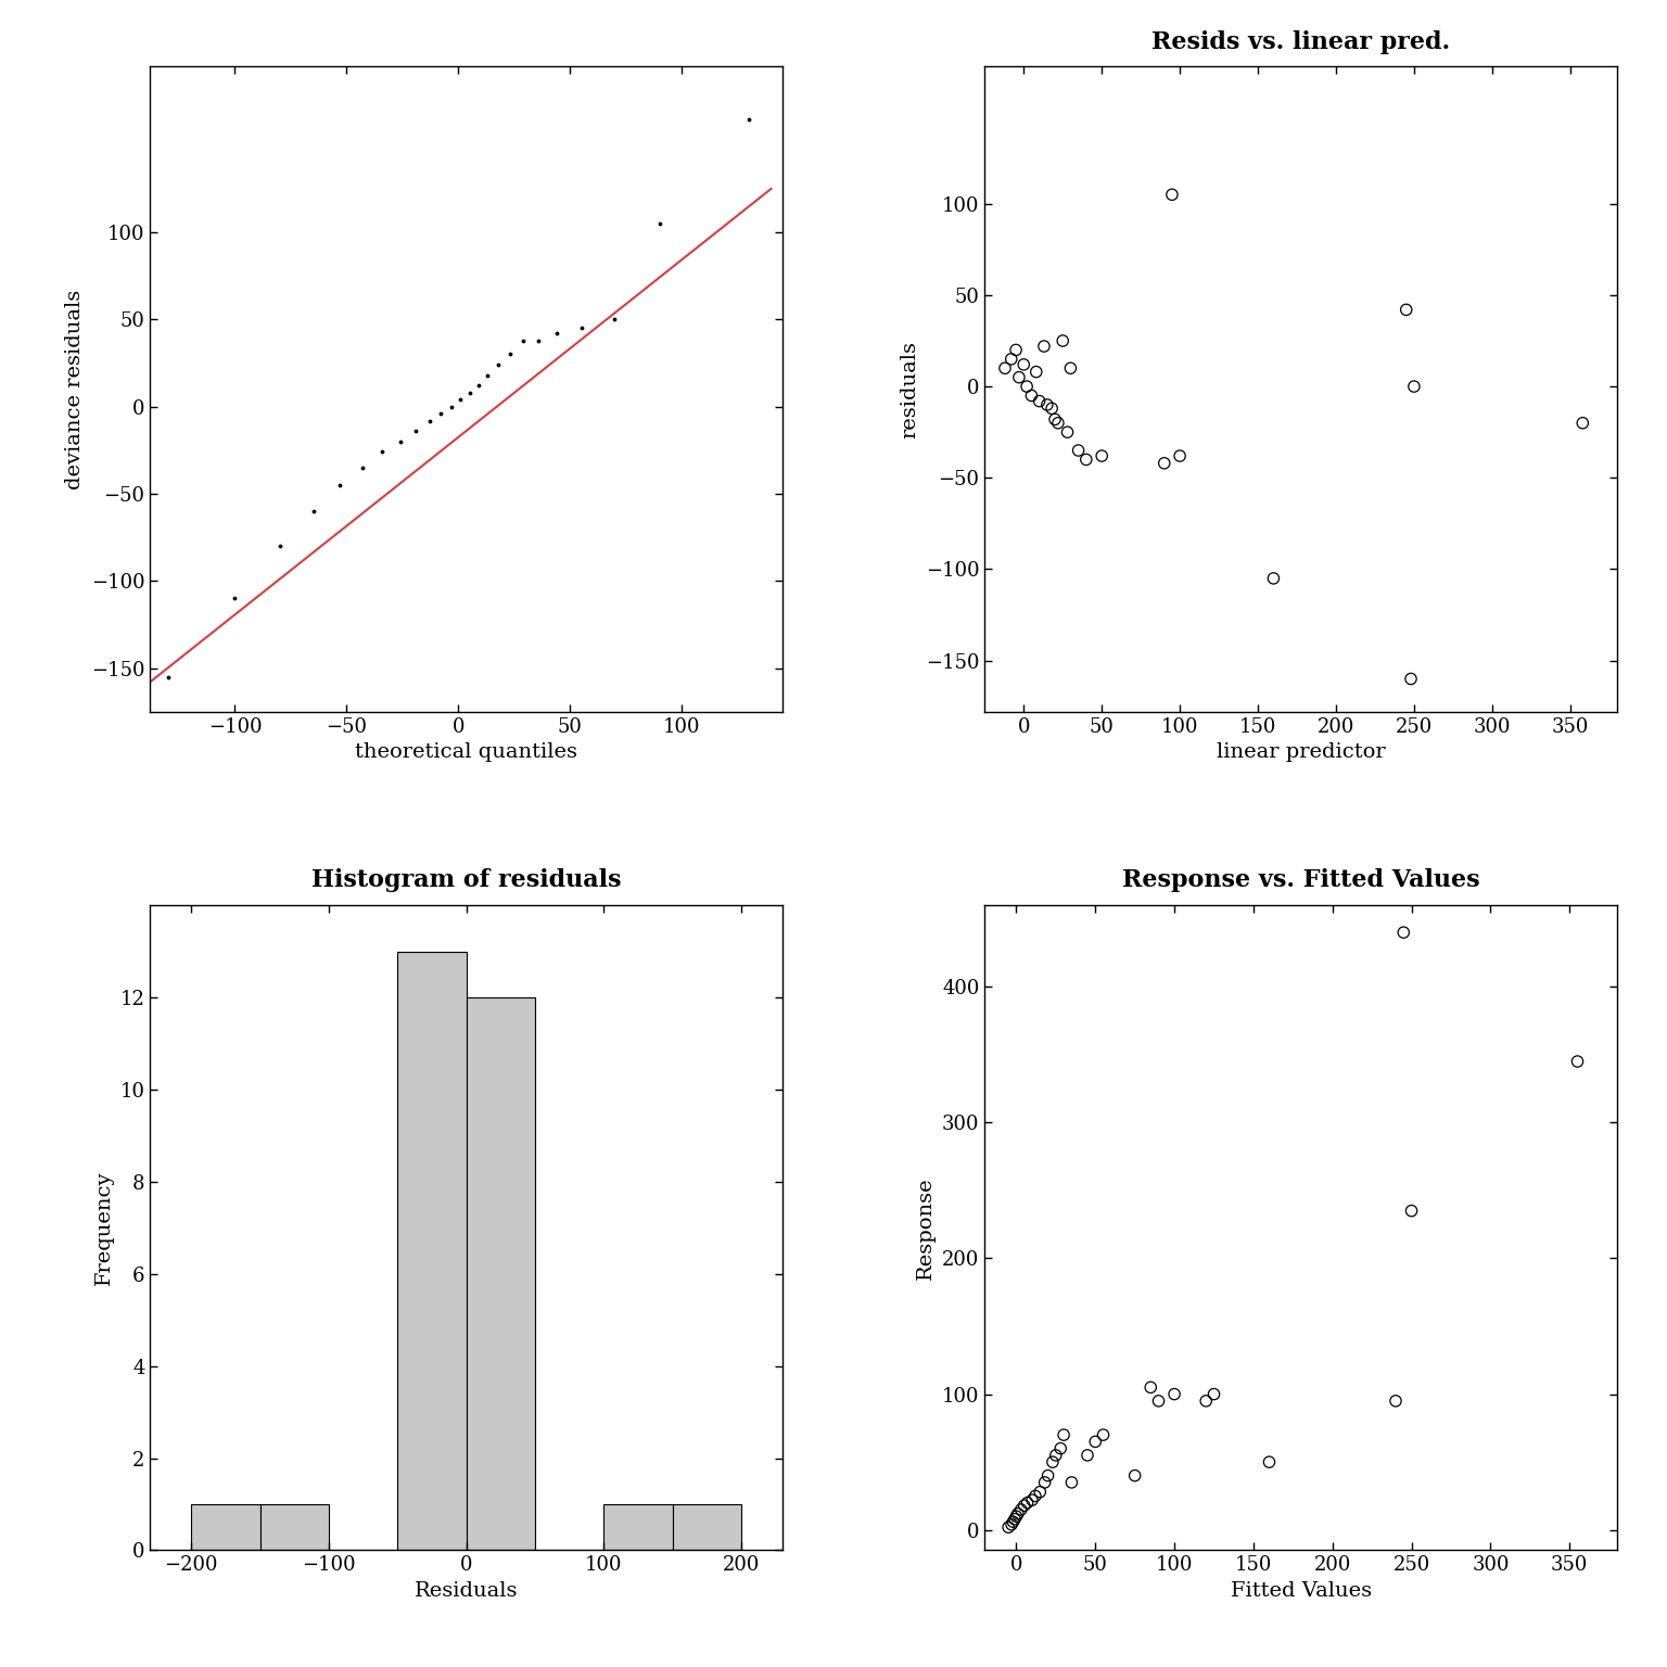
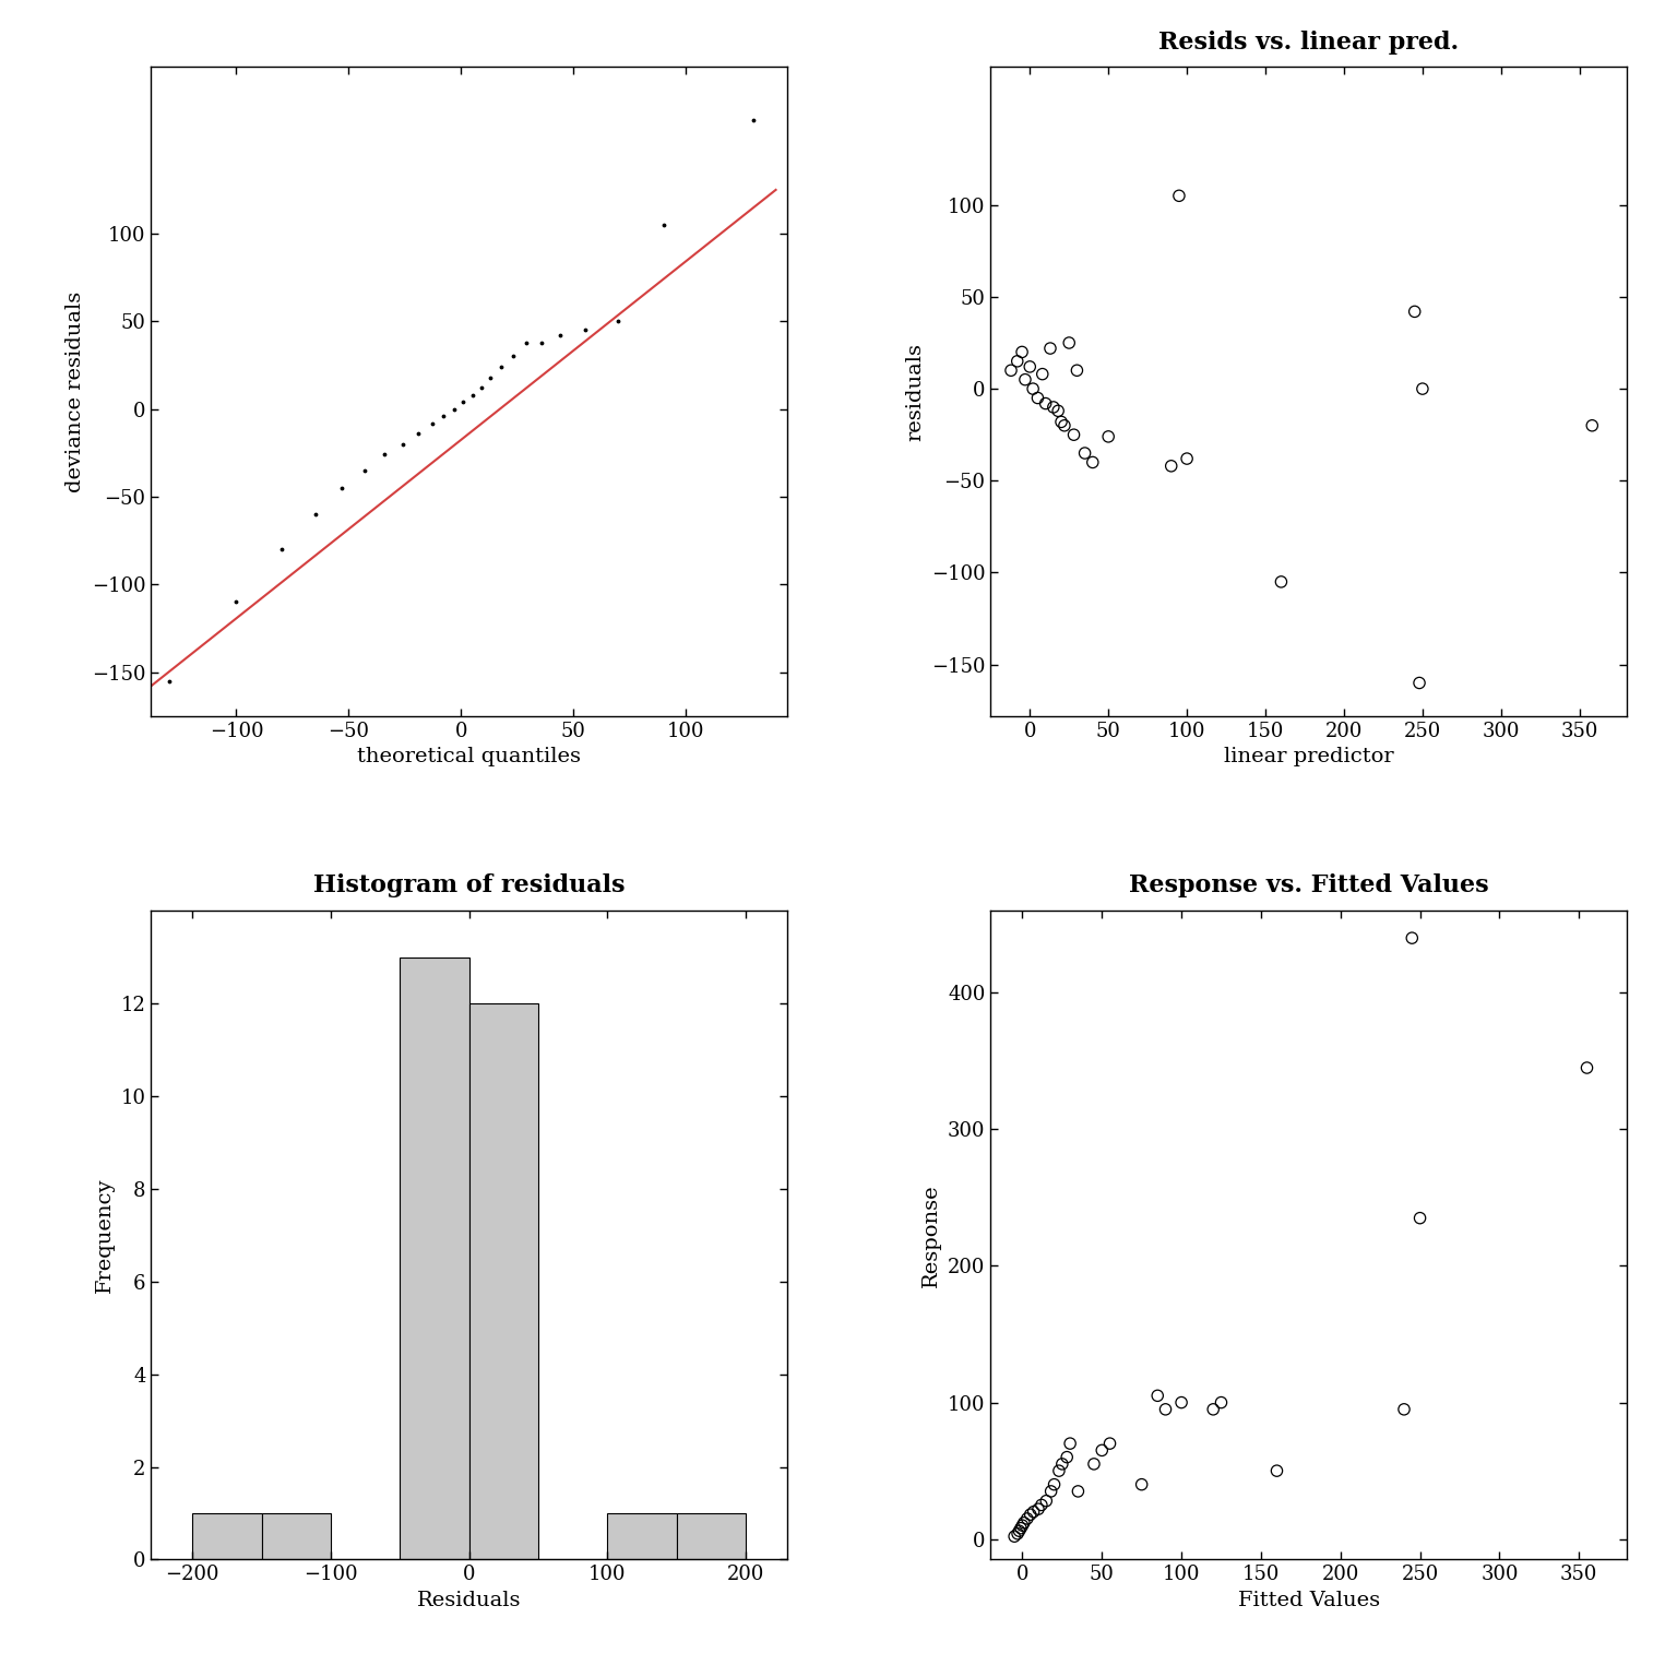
Resids vs. linear pred./50: -38 -> -26
